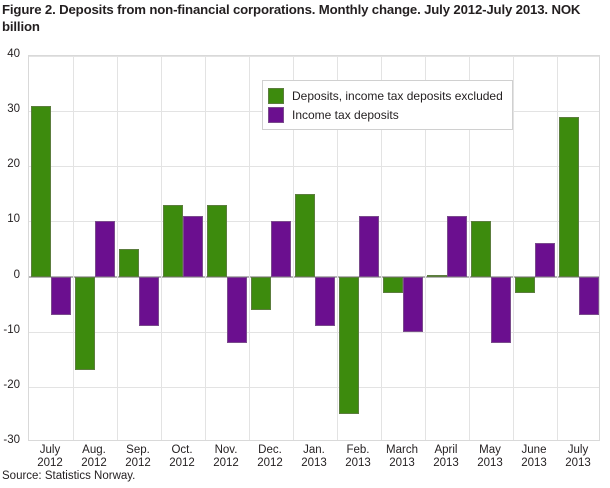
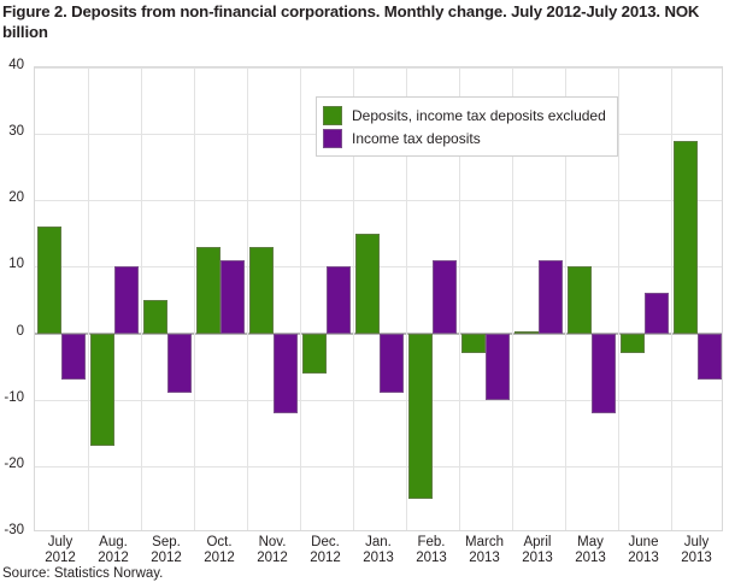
Deposits, income tax deposits excluded/July 2012: 31 -> 16
